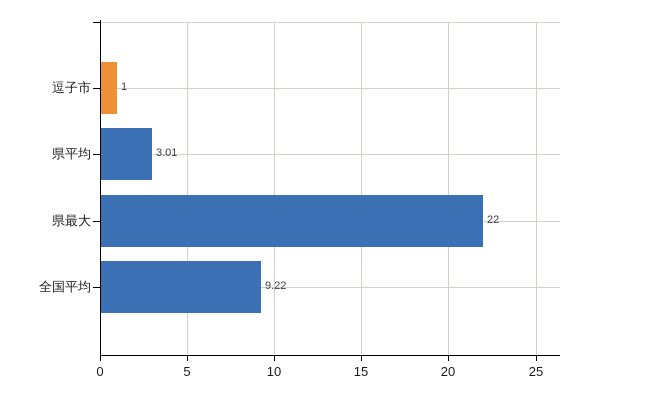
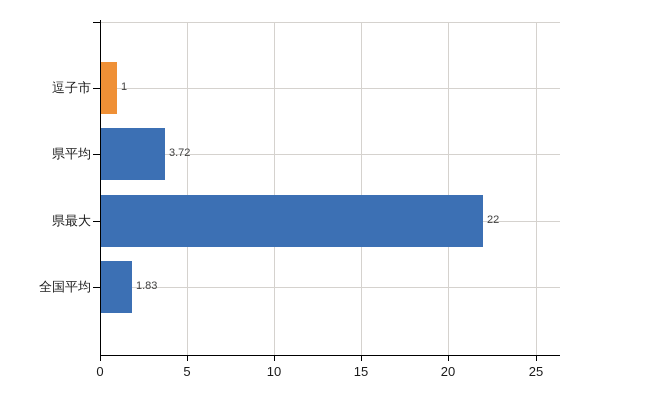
県平均: 3.01 -> 3.72
全国平均: 9.22 -> 1.83
